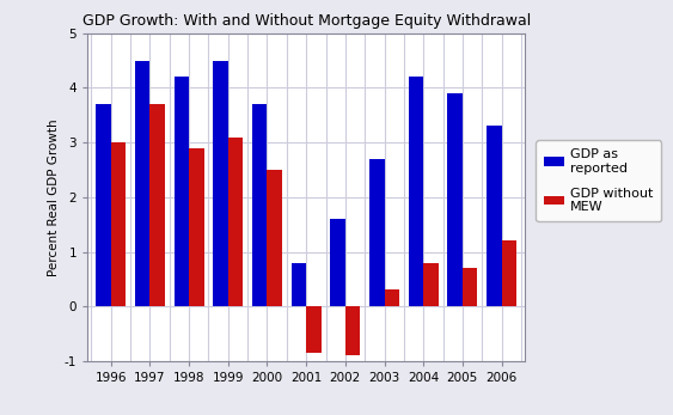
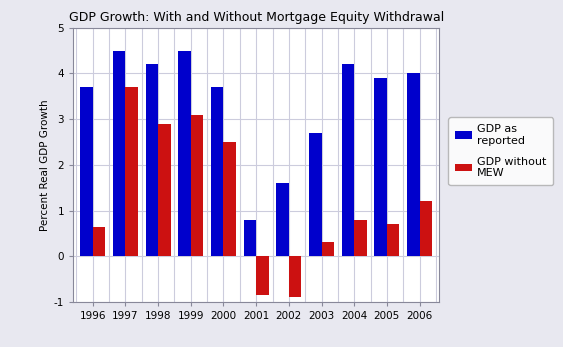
GDP without MEW/1996: 3.00 -> 0.65
GDP as reported/2006: 3.3 -> 4.0
